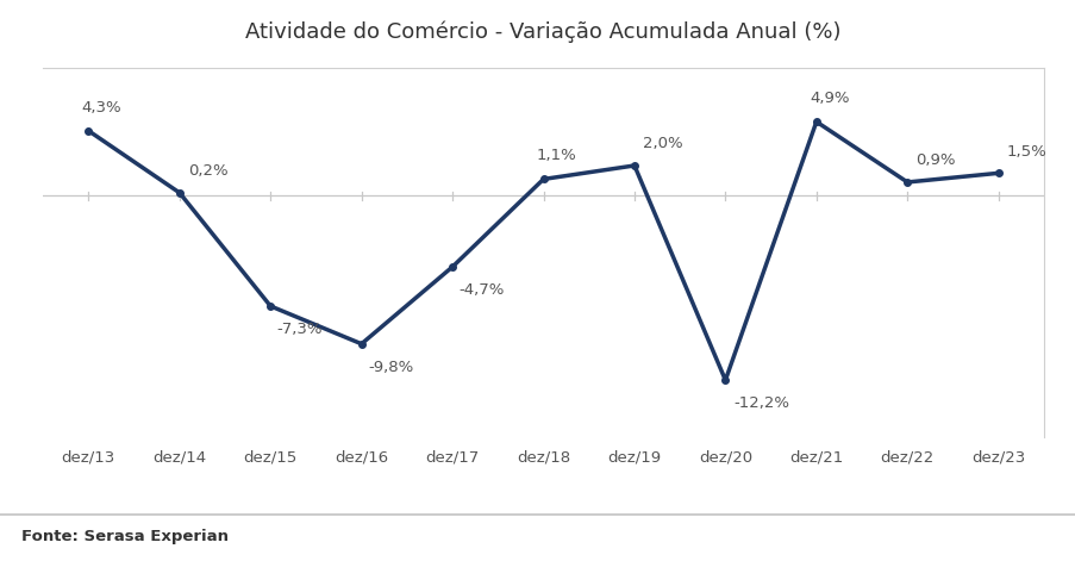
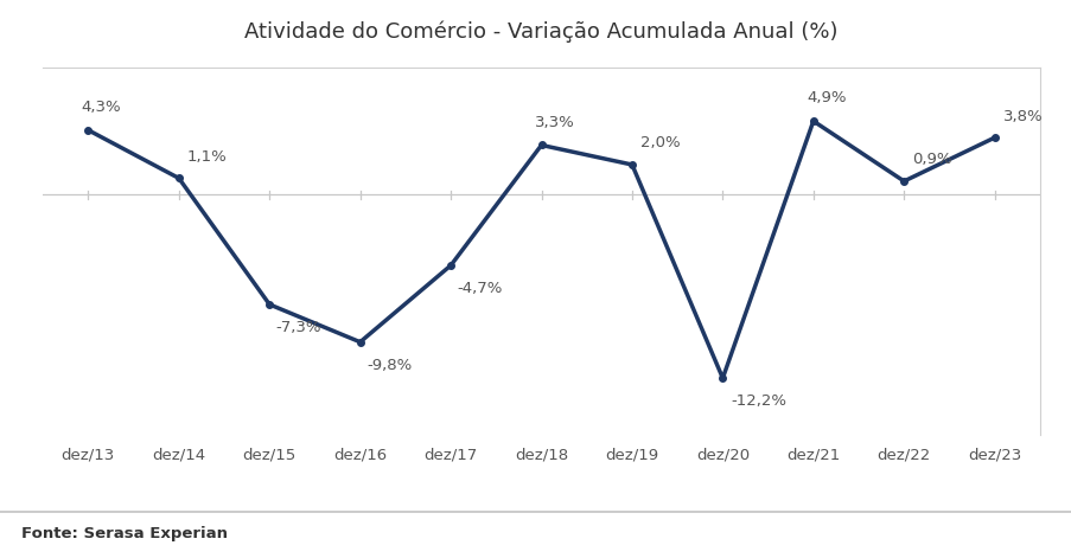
dez/14: 0,2% -> 1,1%
dez/18: 1,1% -> 3,3%
dez/23: 1,5% -> 3,8%
